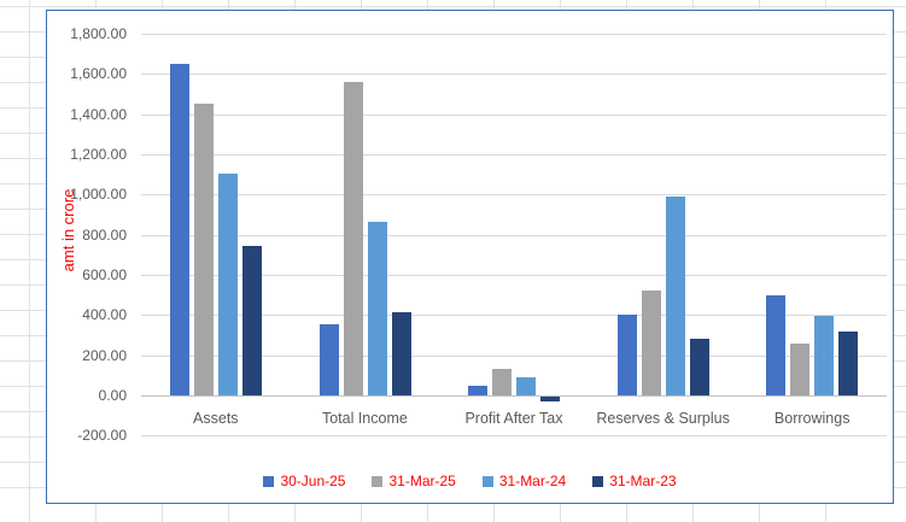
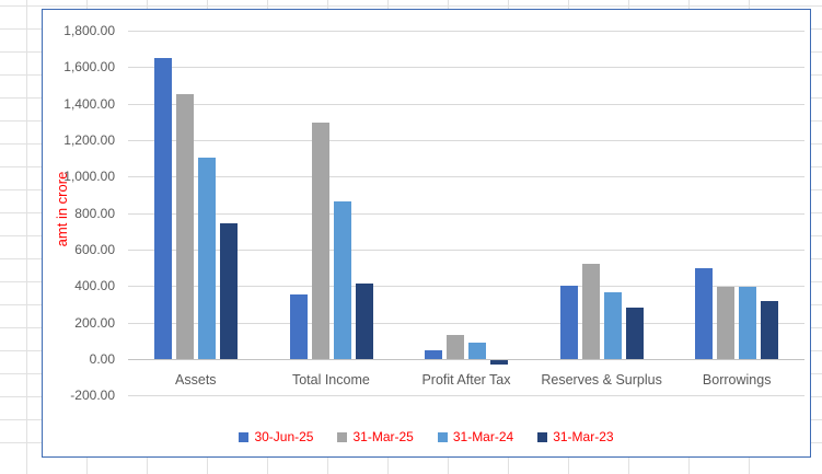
31-Mar-25/Total Income: 1560 -> 1300
31-Mar-24/Reserves & Surplus: 990 -> 360
31-Mar-25/Borrowings: 260 -> 400
